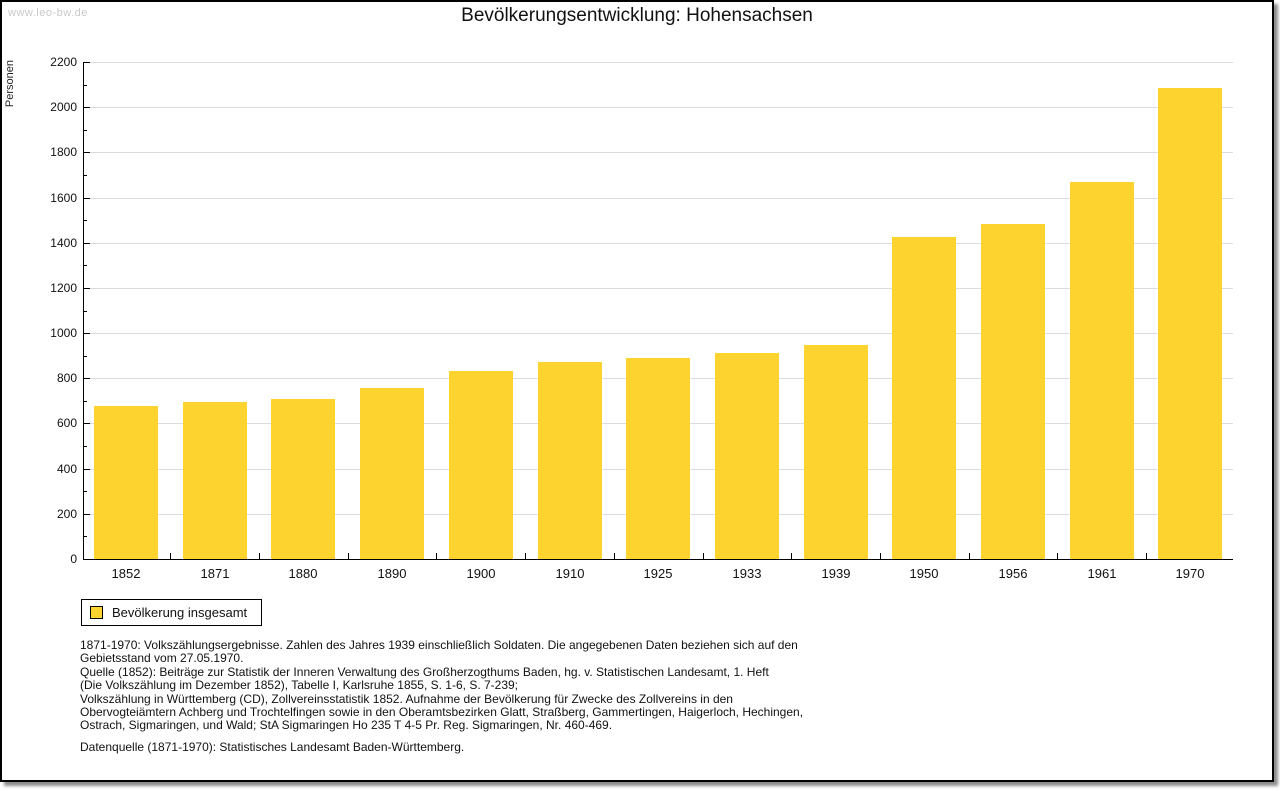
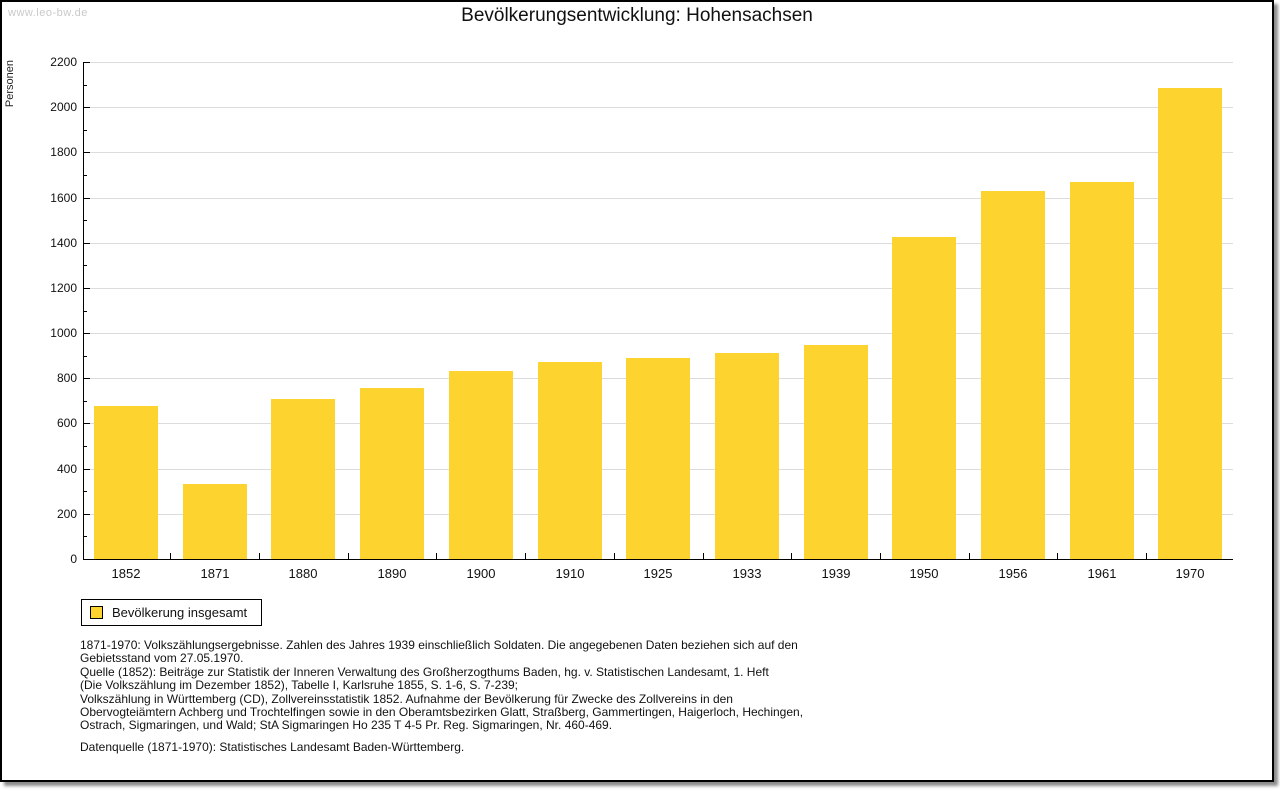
1871: 700 -> 330
1956: 1480 -> 1630
